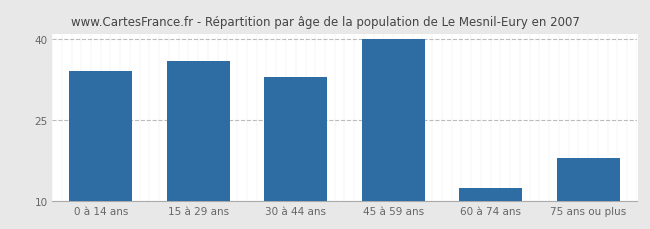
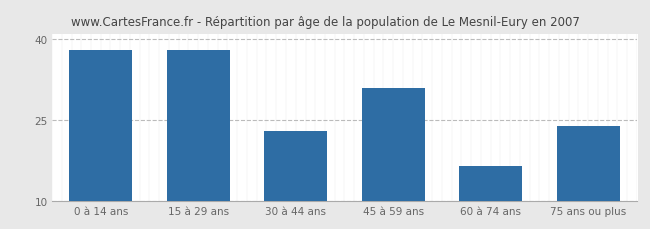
0 à 14 ans: 34.0 -> 38.0
15 à 29 ans: 36.0 -> 38.0
30 à 44 ans: 33.0 -> 23.0
45 à 59 ans: 40.0 -> 31.0
60 à 74 ans: 12.5 -> 16.6
75 ans ou plus: 18.0 -> 24.0
